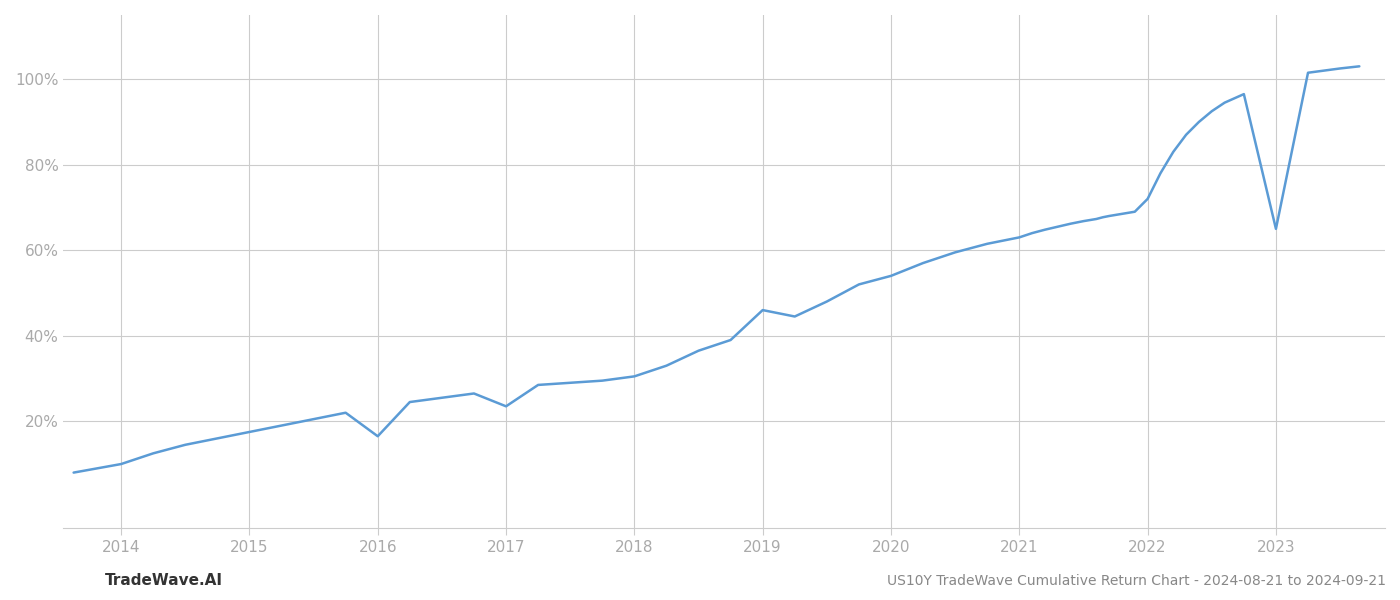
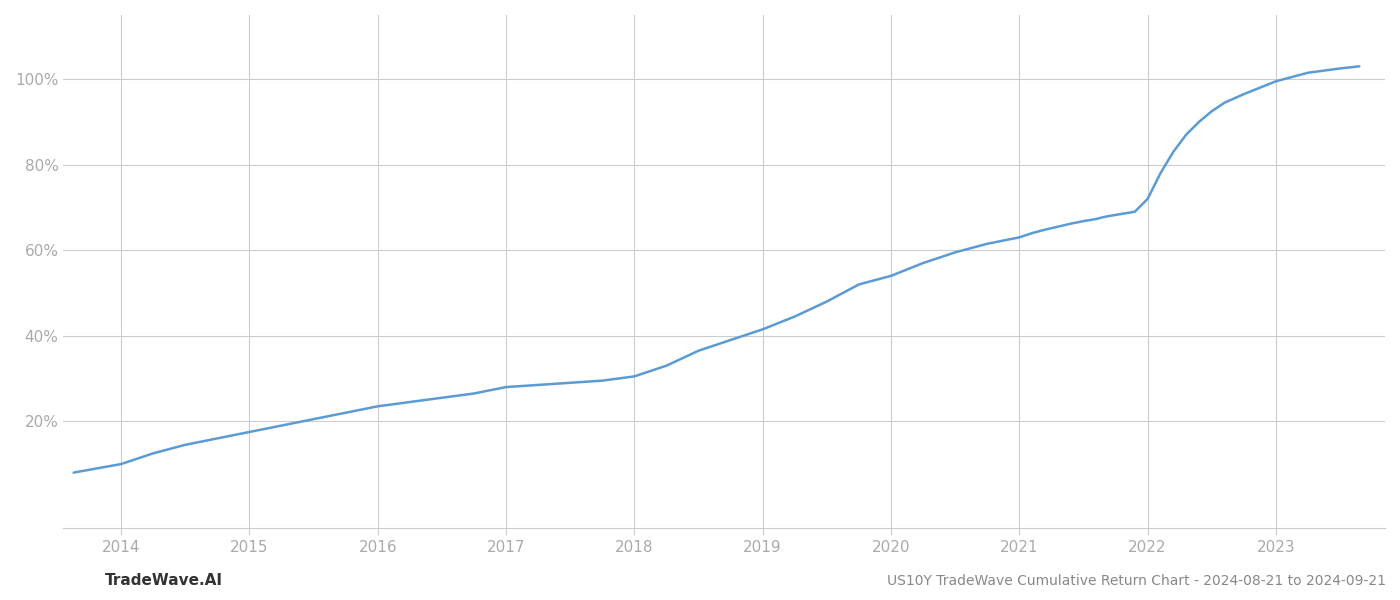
2016: 16.5% -> 23.5%
2017: 23.5% -> 28.0%
2019: 46.0% -> 41.5%
2023: 65.0% -> 99.5%
